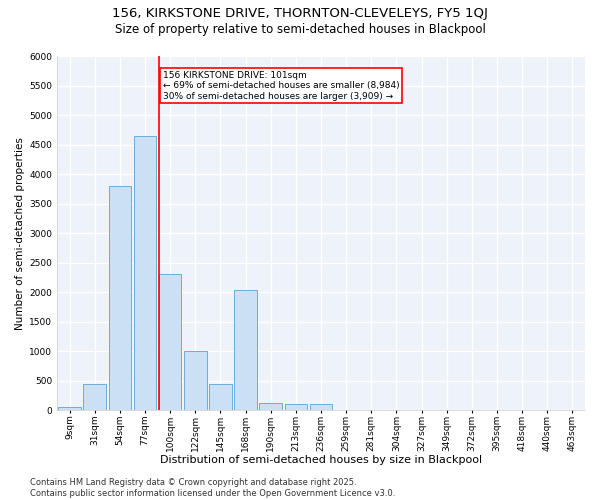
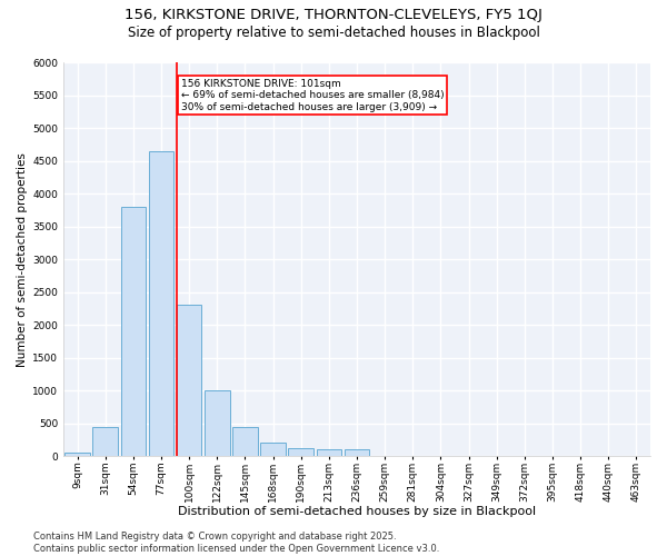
168sqm: 2040 -> 200
